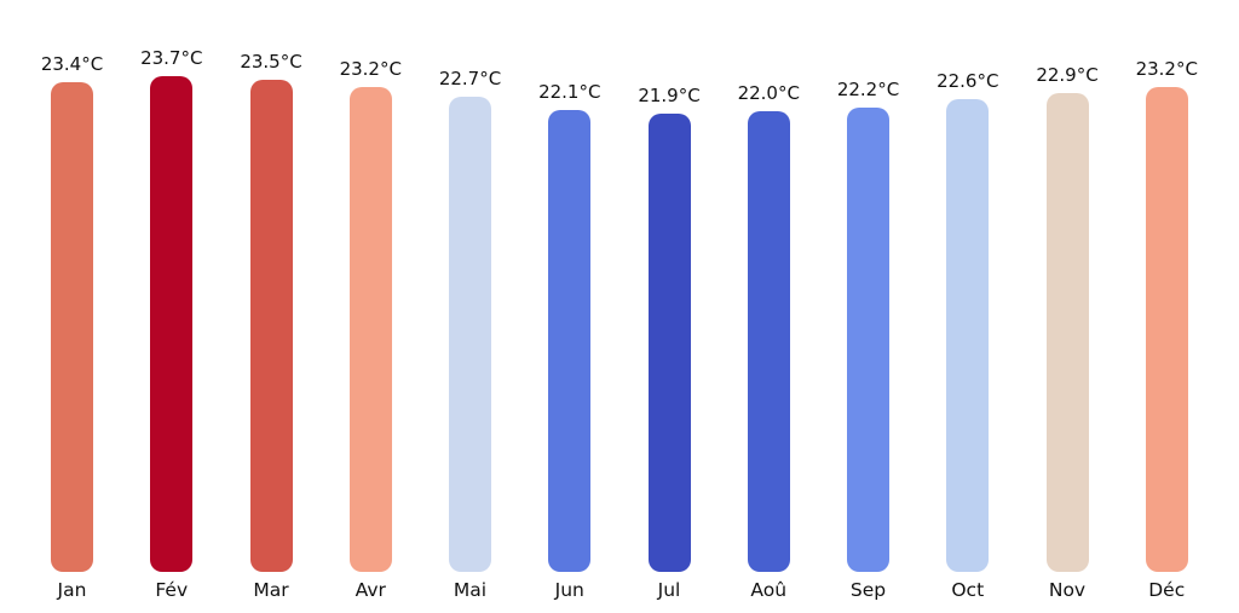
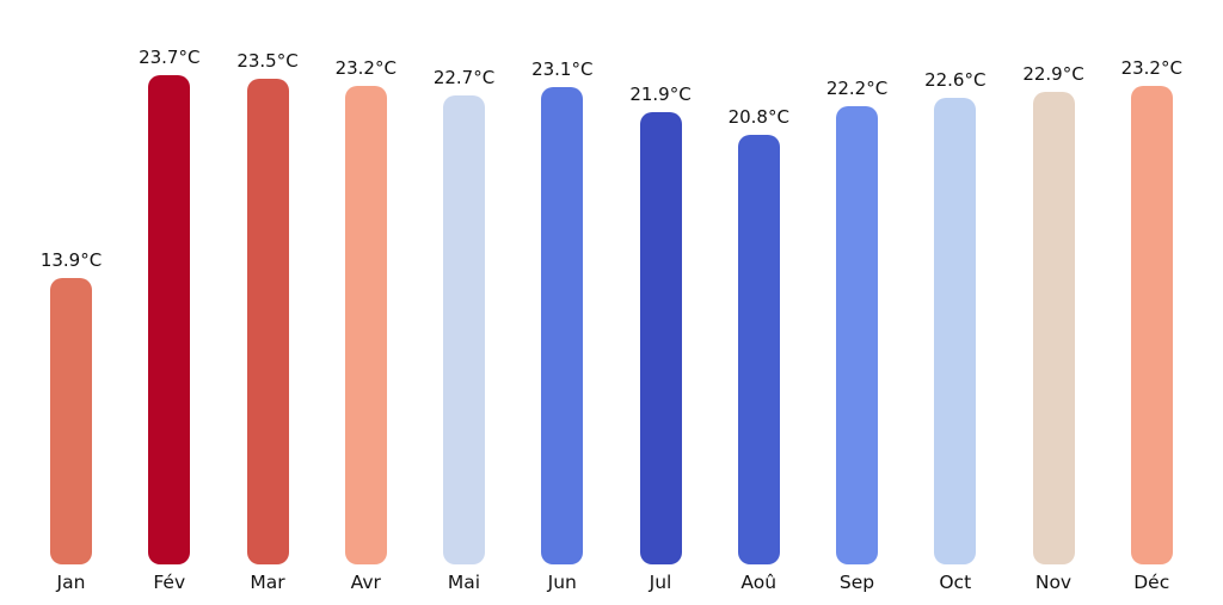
Jan: 23.4°C -> 13.9°C
Jun: 22.1°C -> 23.1°C
Aoû: 22.0°C -> 20.8°C
